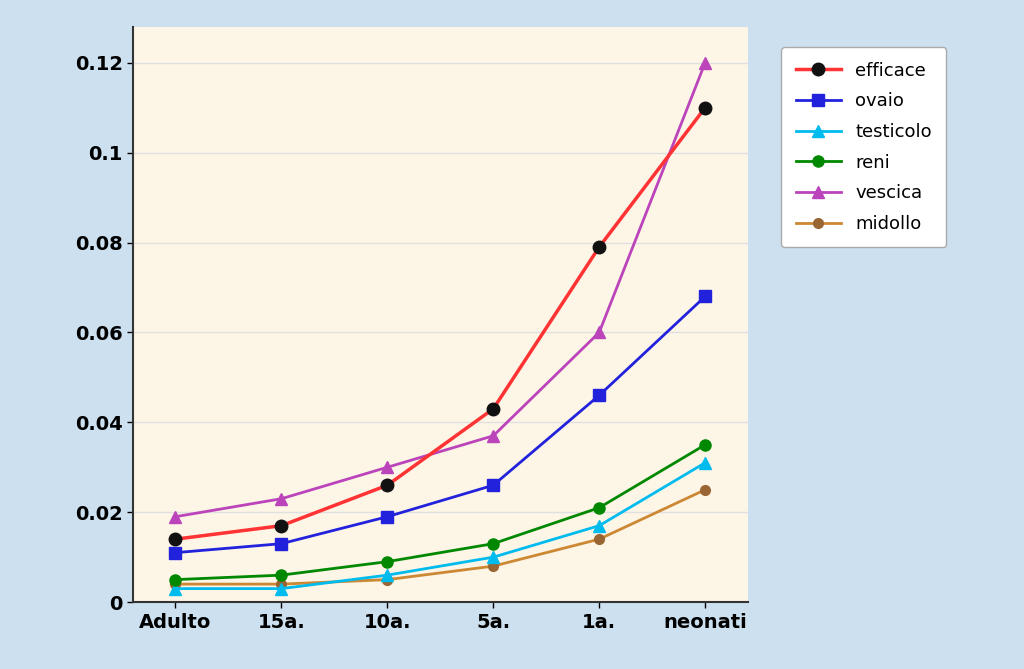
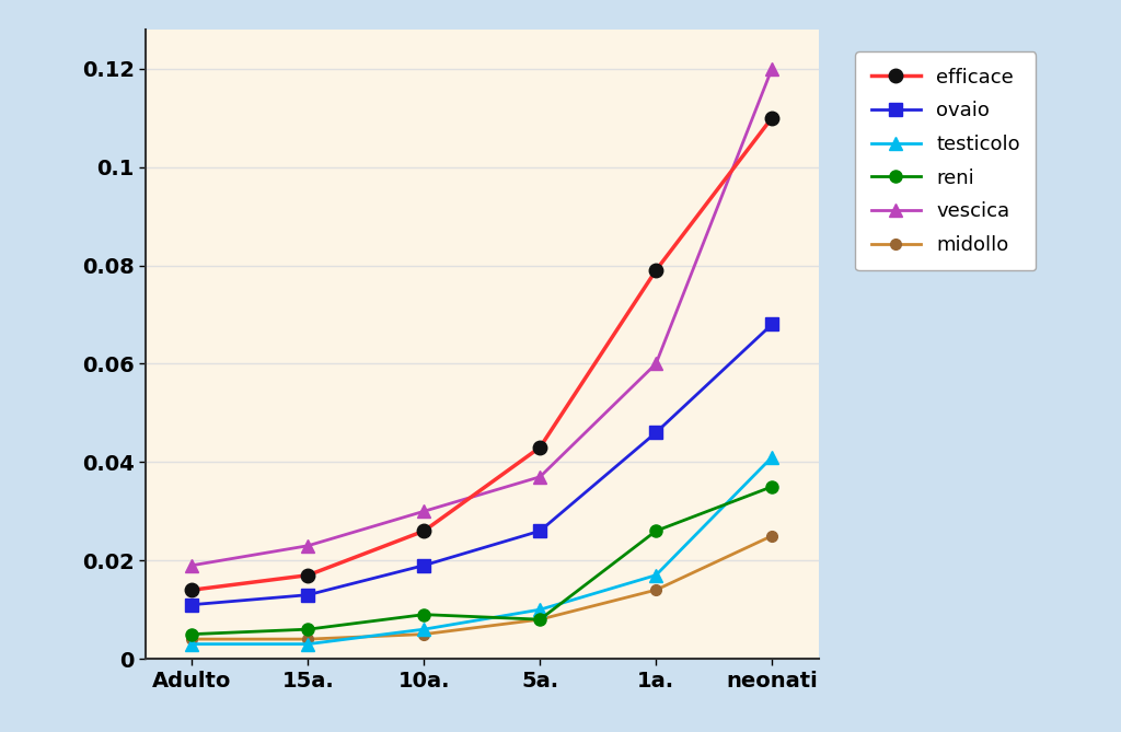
reni/5a.: 0.013 -> 0.008
reni/1a.: 0.021 -> 0.026
testicolo/neonati: 0.031 -> 0.041
